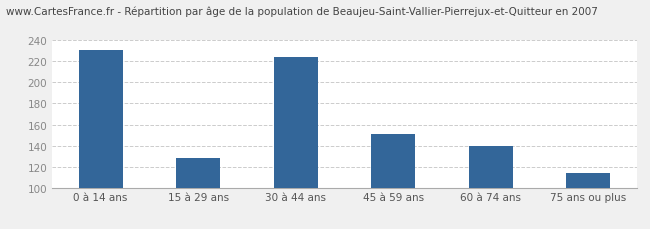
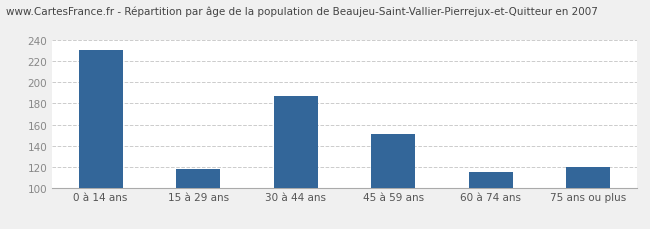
15 à 29 ans: 128 -> 118
30 à 44 ans: 224 -> 187
60 à 74 ans: 140 -> 115
75 ans ou plus: 114 -> 120
